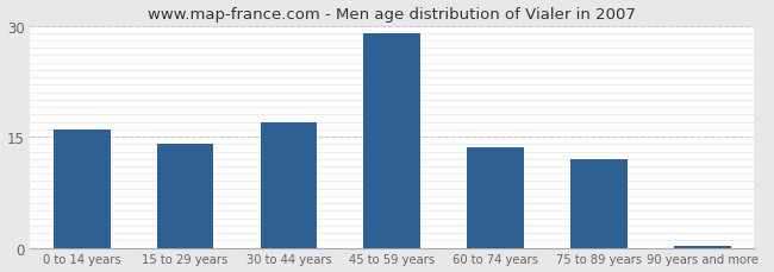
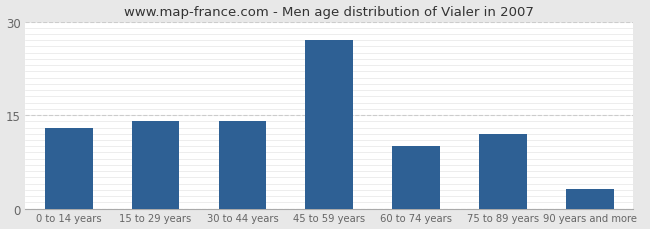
0 to 14 years: 16.0 -> 13.0
30 to 44 years: 17.0 -> 14.0
45 to 59 years: 29.0 -> 27.0
60 to 74 years: 13.5 -> 10.0
90 years and more: 0.3 -> 3.2
